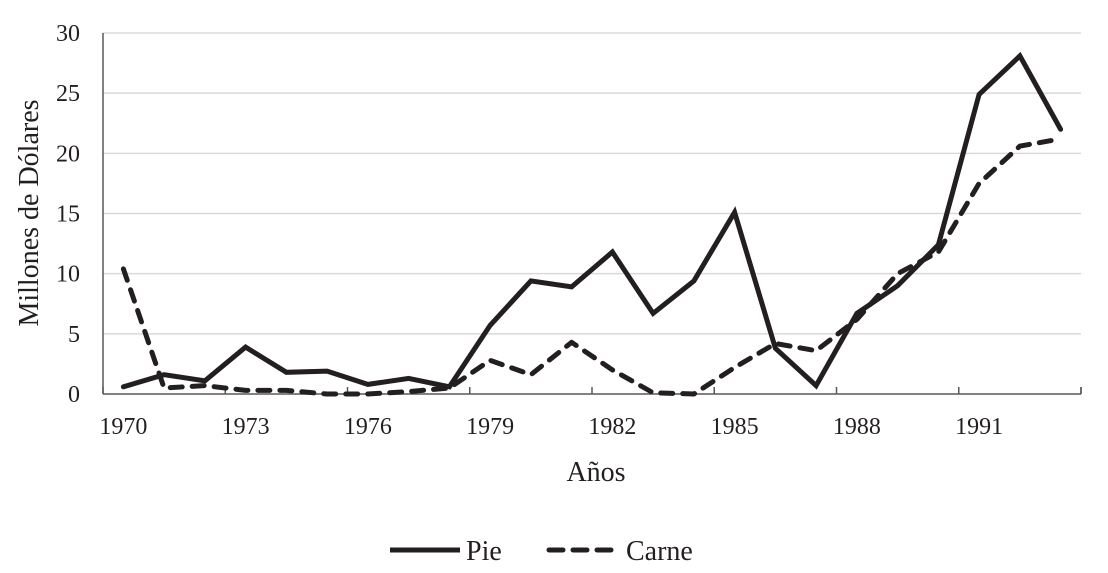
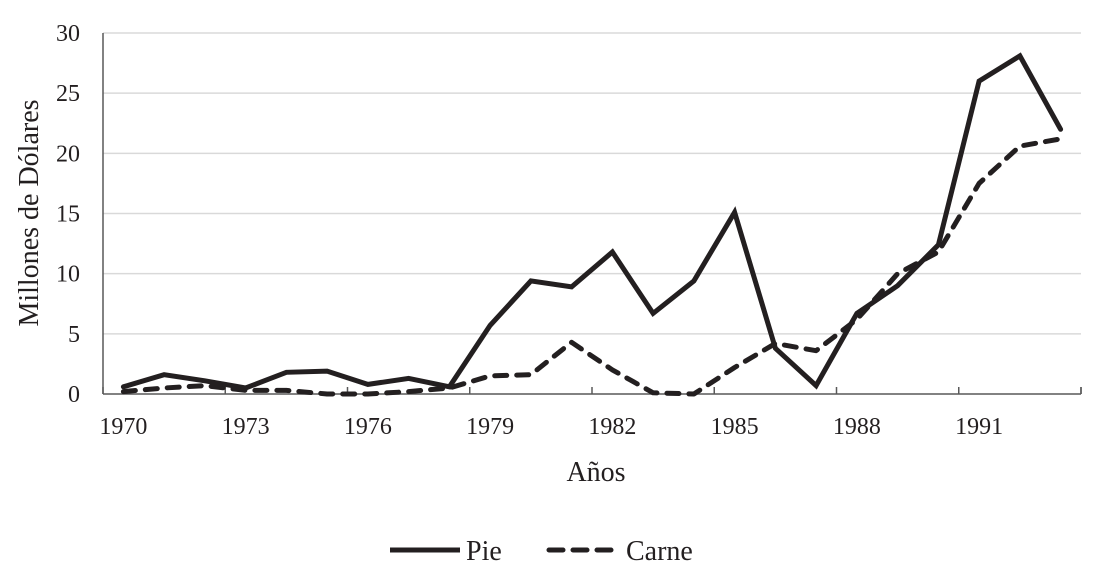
Carne/1970: 10.4 -> 0.2
Pie/1973: 3.9 -> 0.5
Carne/1979: 2.8 -> 1.5
Pie/1991: 24.9 -> 26.0
